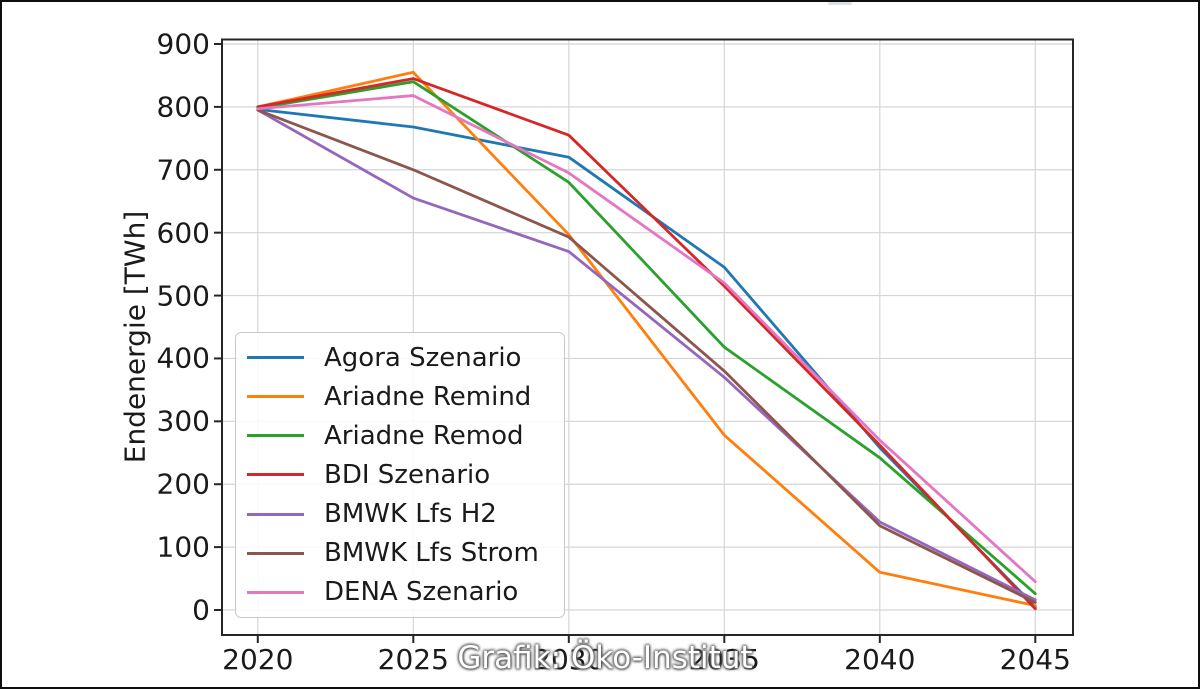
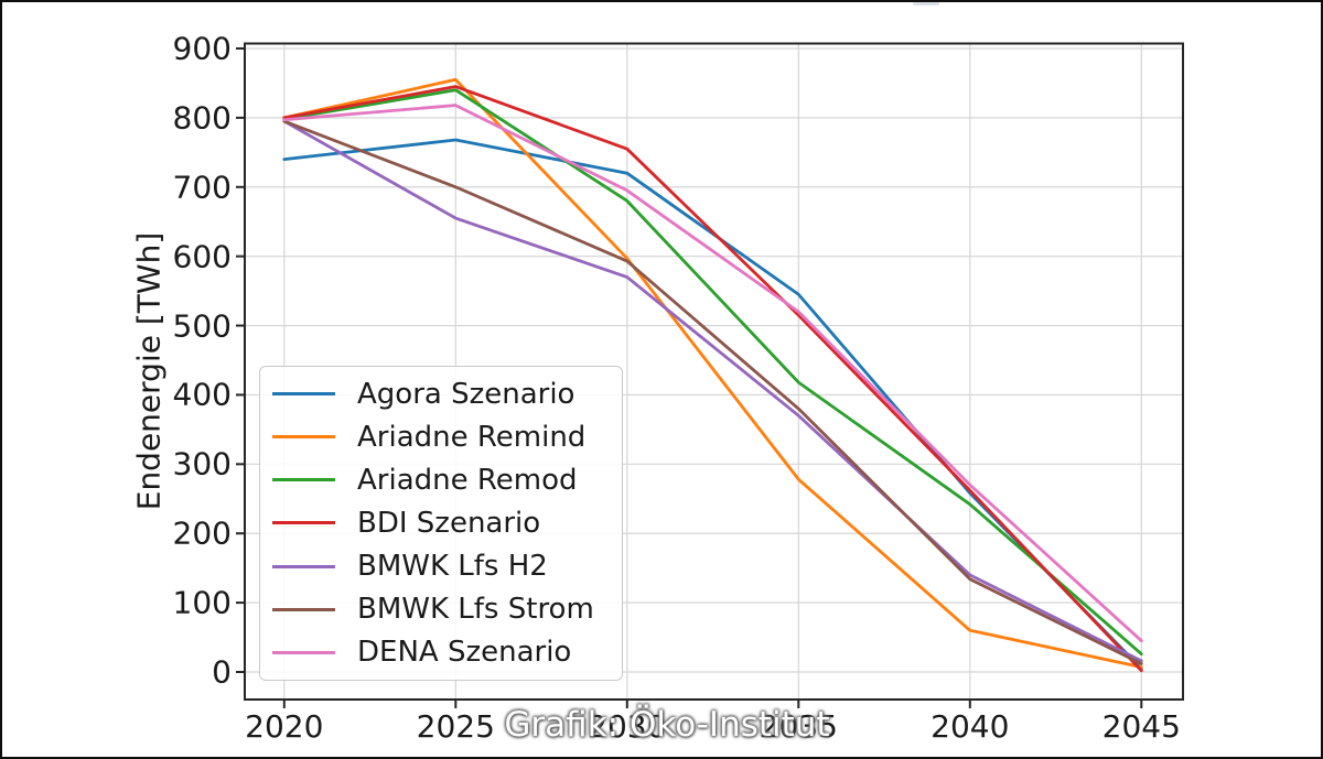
Agora Szenario/2020: 800 -> 740
